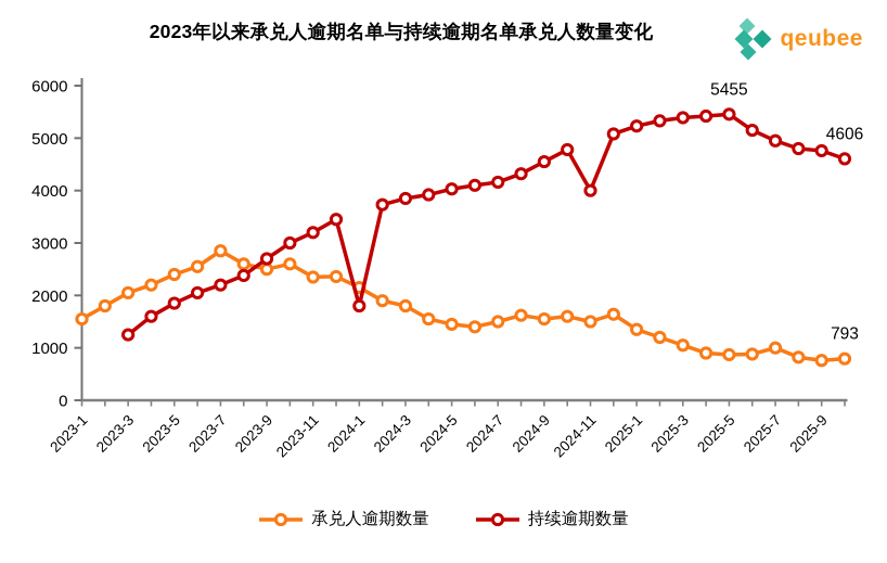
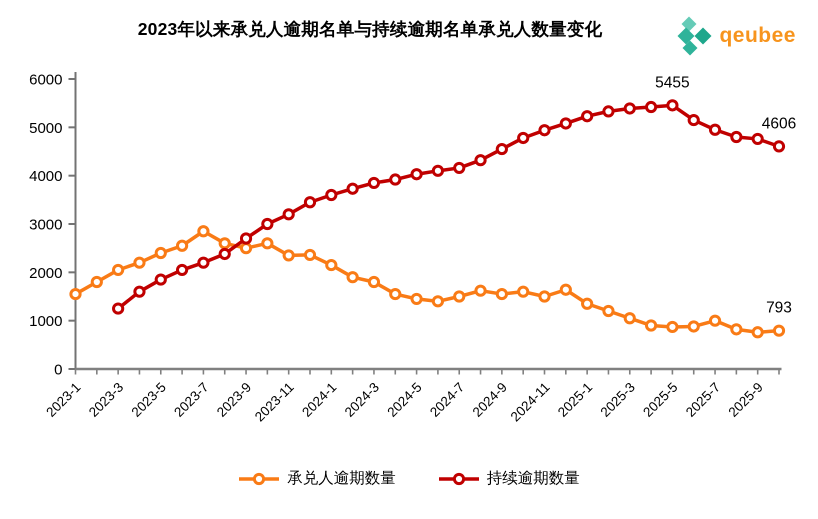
持续逾期数量/2024-1: 1800 -> 3600
持续逾期数量/2024-11: 4000 -> 4900
